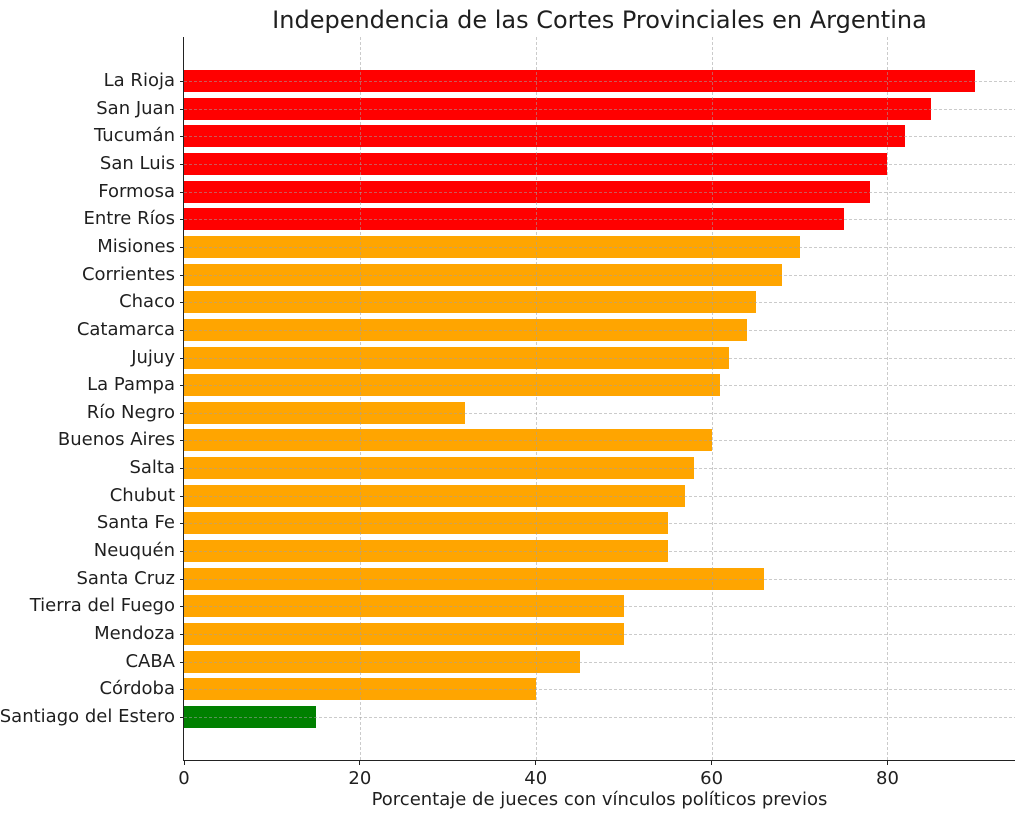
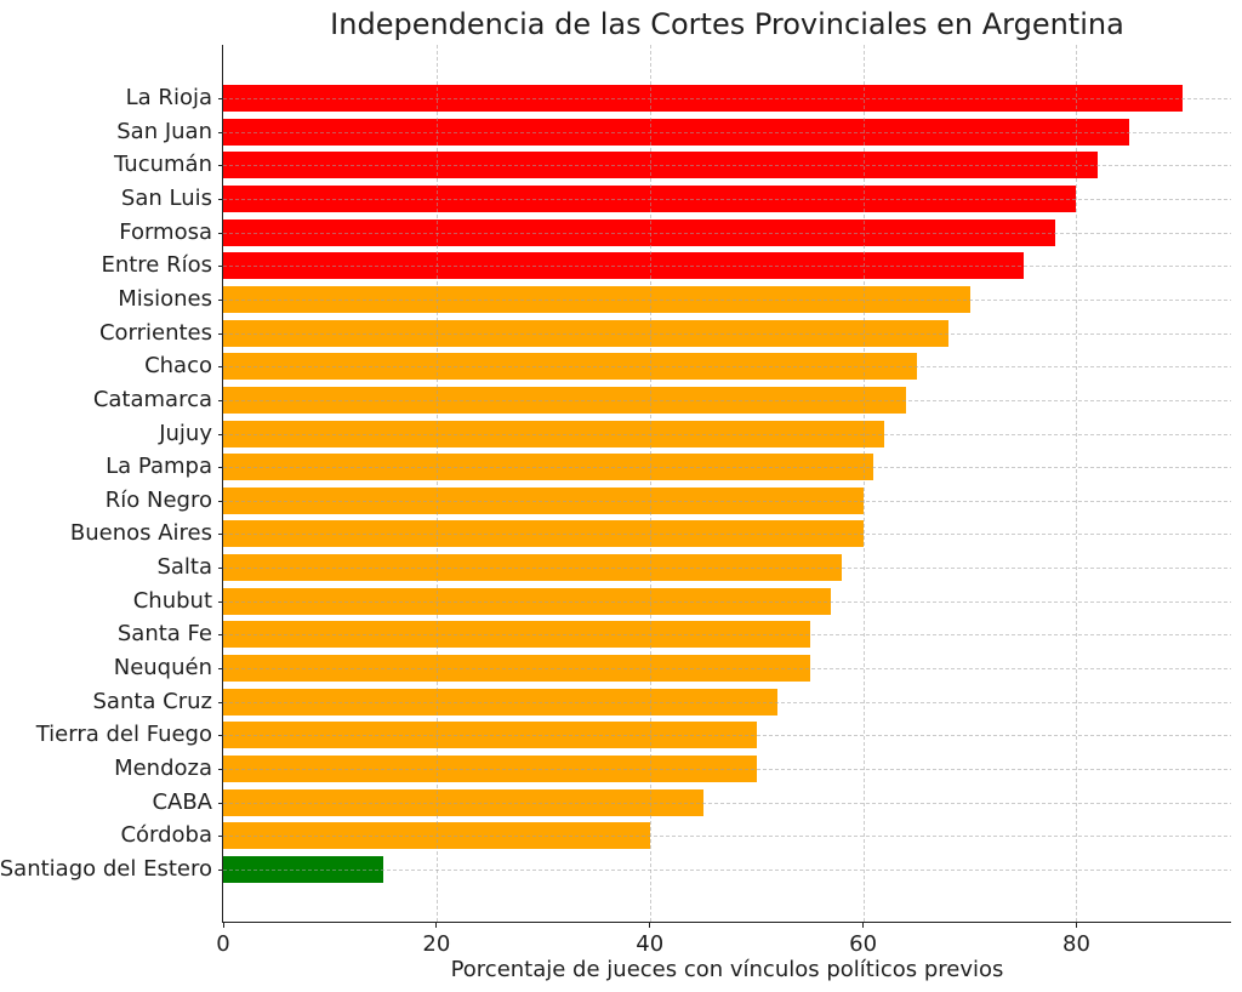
Río Negro: 32 -> 60
Santa Cruz: 66 -> 52
